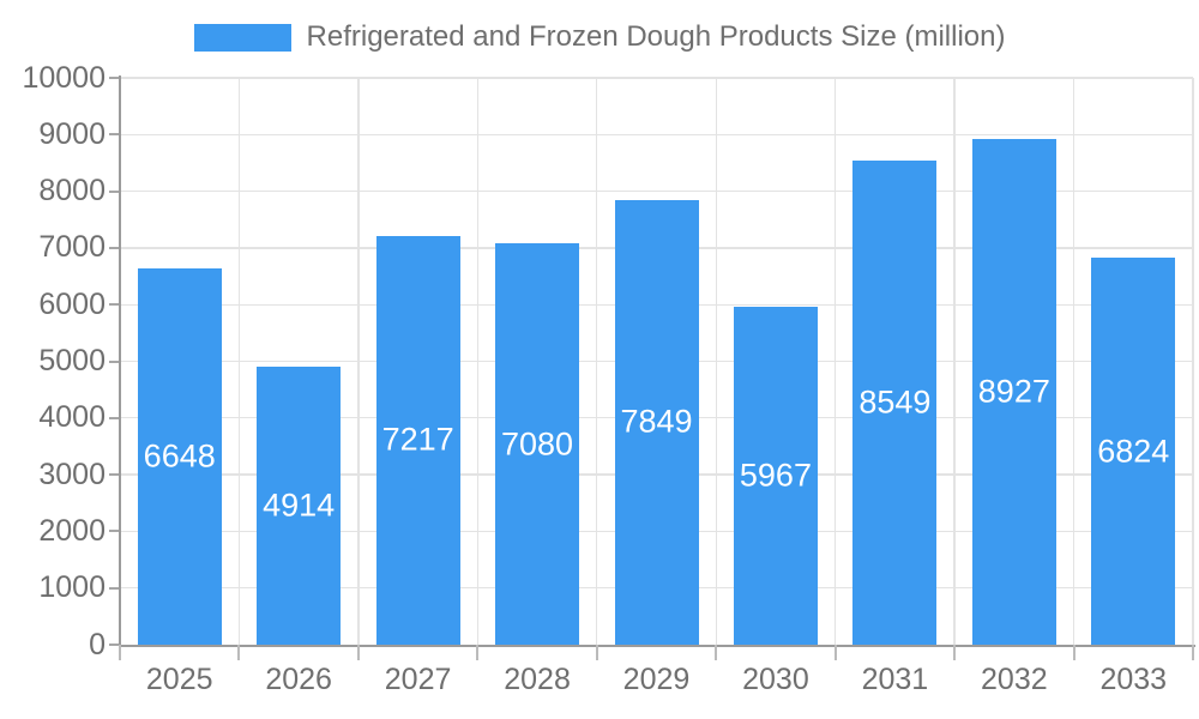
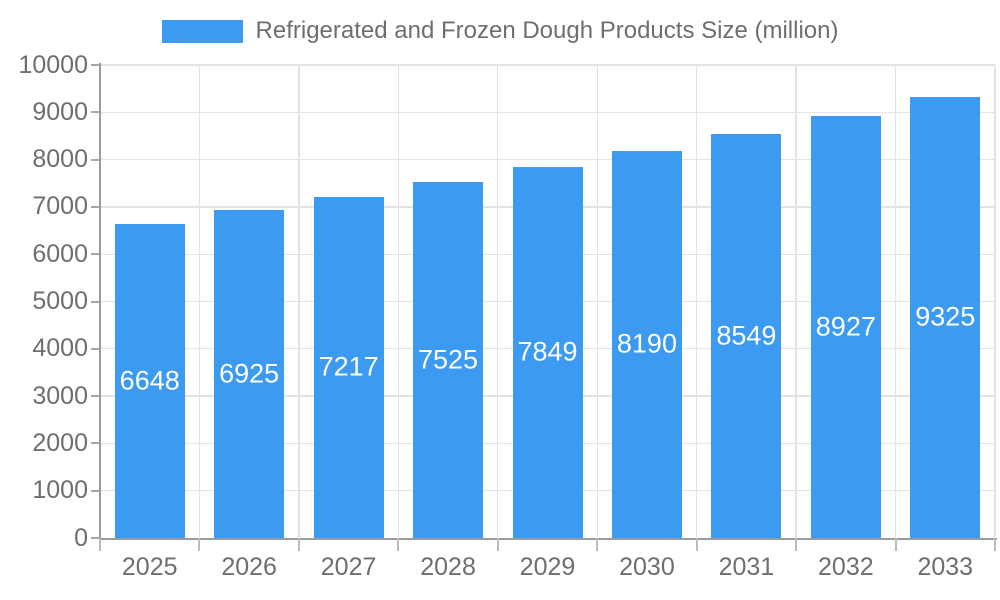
2026: 4914 -> 6925
2028: 7080 -> 7525
2030: 5967 -> 8190
2033: 6824 -> 9325
